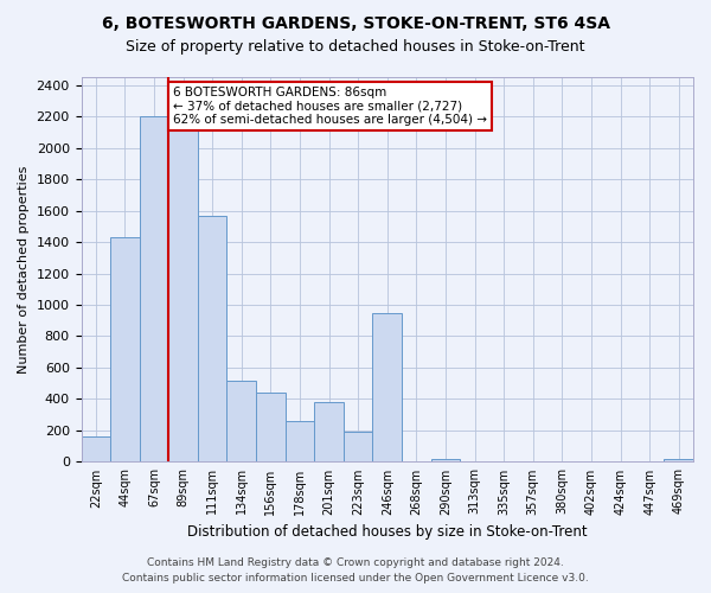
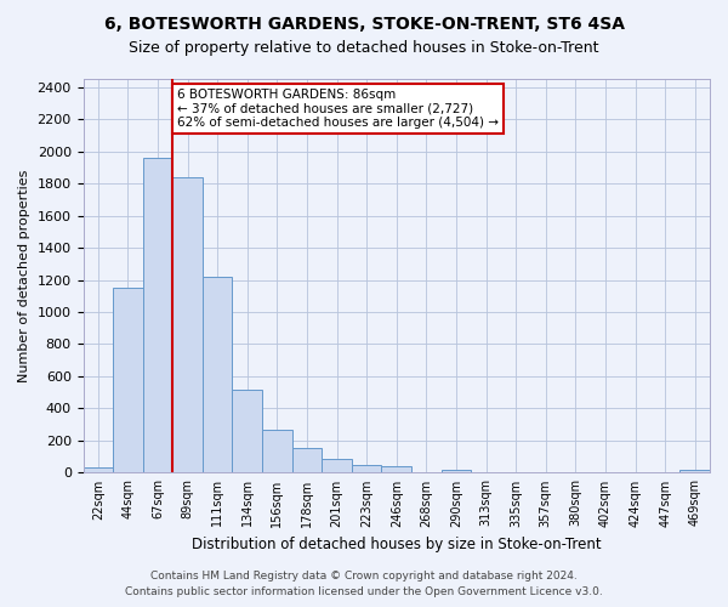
22sqm: 160 -> 30
44sqm: 1430 -> 1150
67sqm: 2200 -> 1960
89sqm: 2130 -> 1840
111sqm: 1570 -> 1220
156sqm: 440 -> 260
178sqm: 260 -> 160
201sqm: 380 -> 80
223sqm: 190 -> 40
246sqm: 950 -> 40
